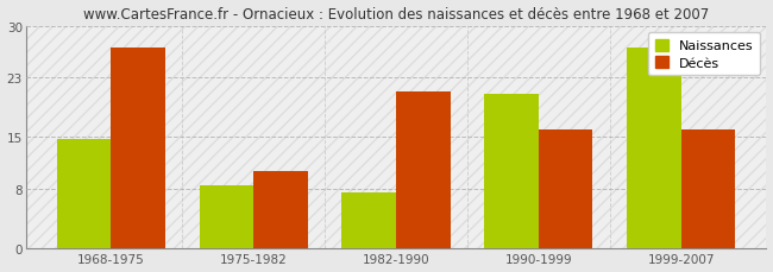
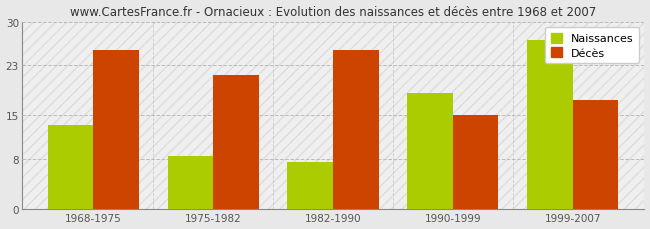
Naissances/1968-1975: 14.8 -> 13.5
Décès/1968-1975: 27.0 -> 25.5
Décès/1975-1982: 10.4 -> 21.5
Décès/1982-1990: 21.2 -> 25.5
Naissances/1990-1999: 20.8 -> 18.5
Décès/1990-1999: 16.0 -> 15.0
Décès/1999-2007: 16.0 -> 17.5
